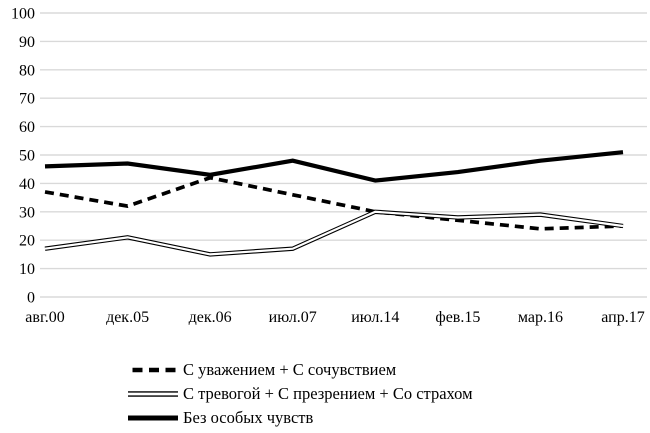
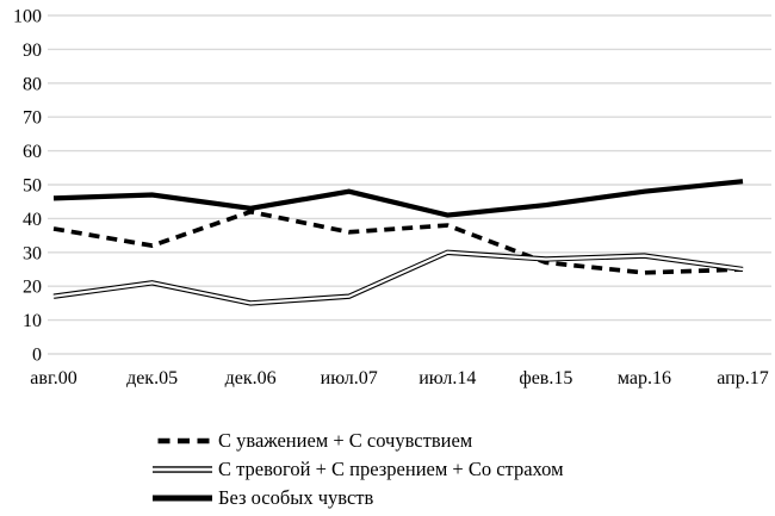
С уважением + С сочувствием/июл.14: 30 -> 38
